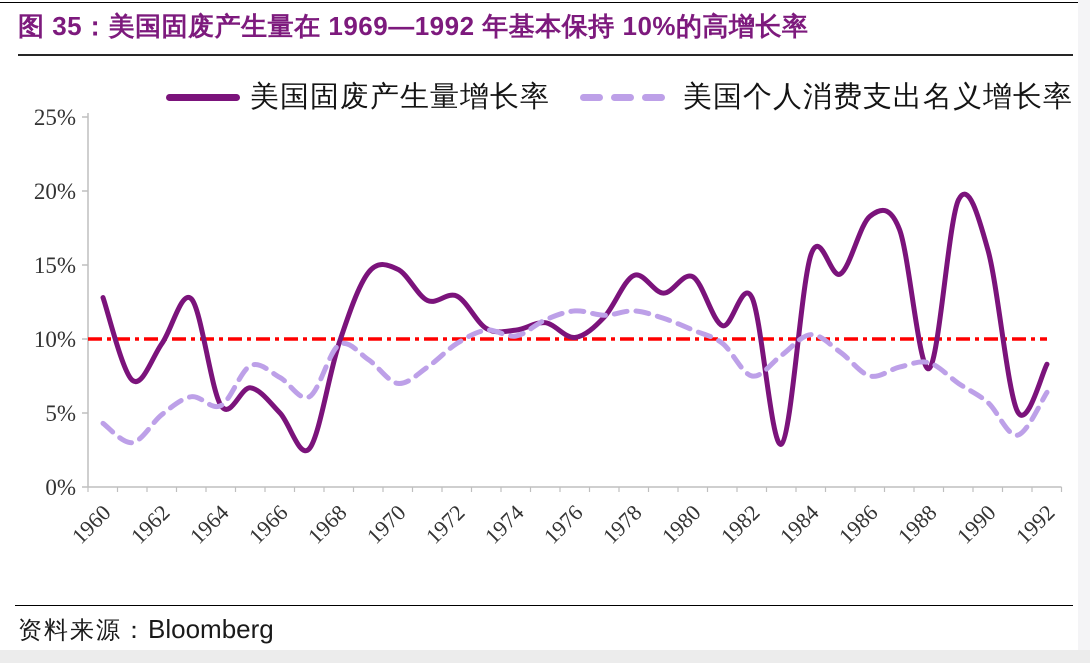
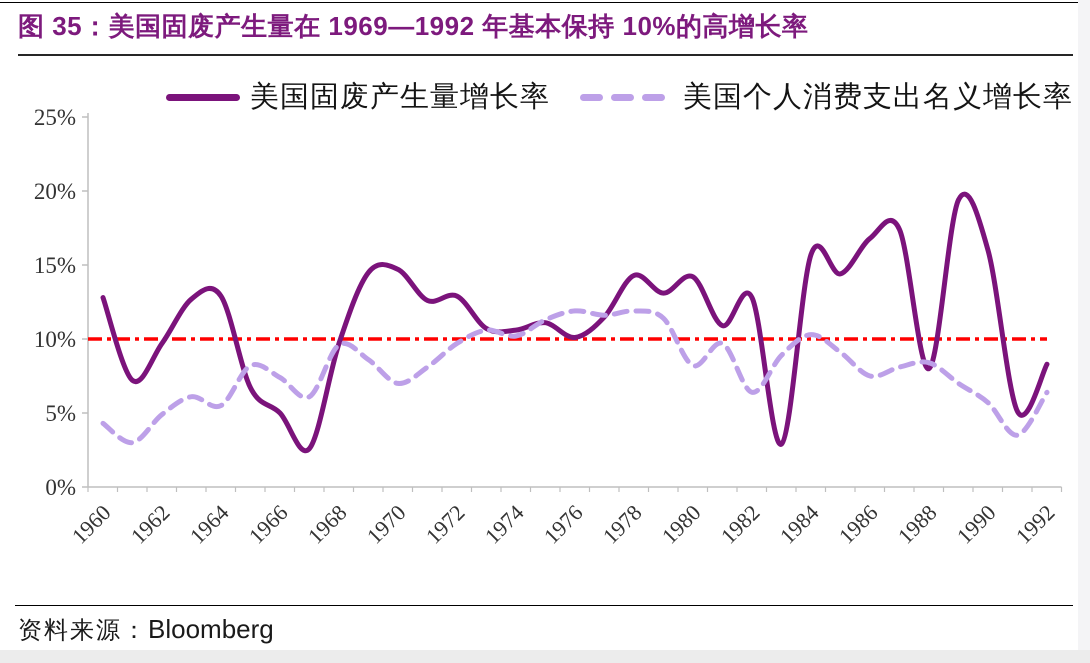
美国固废产生量增长率/1964: 5.5% -> 12.9%
美国个人消费支出名义增长率/1980: 10.6% -> 8.2%
美国个人消费支出名义增长率/1982: 7.5% -> 6.4%
美国固废产生量增长率/1986: 18.3% -> 16.8%
